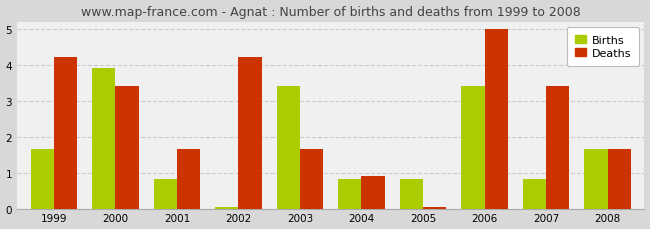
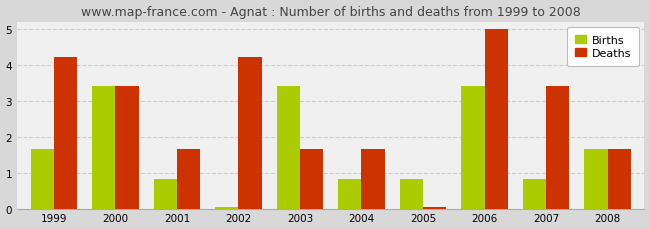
Births/2000: 3.90 -> 3.40
Deaths/2004: 0.90 -> 1.67
